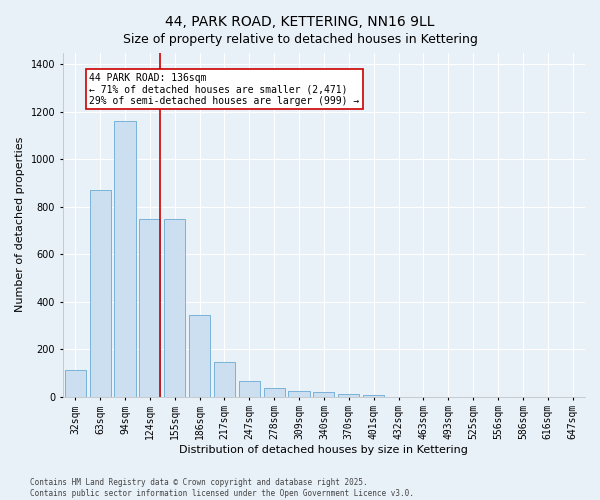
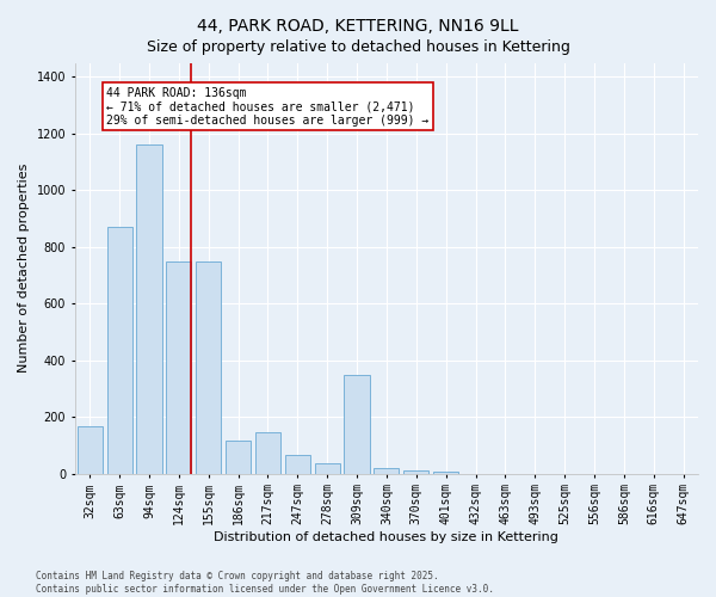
32sqm: 110 -> 165
186sqm: 345 -> 115
309sqm: 25 -> 350
